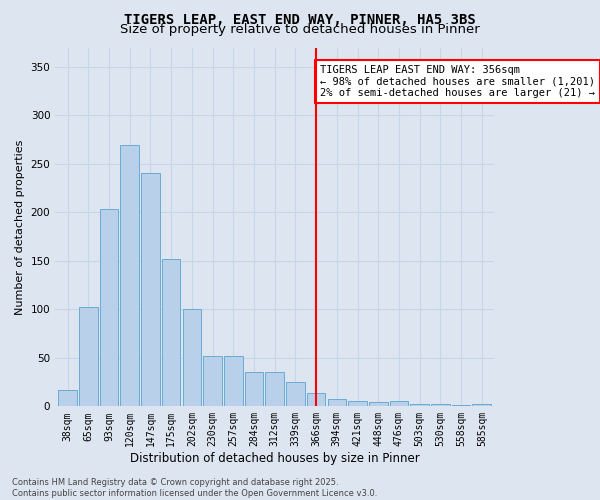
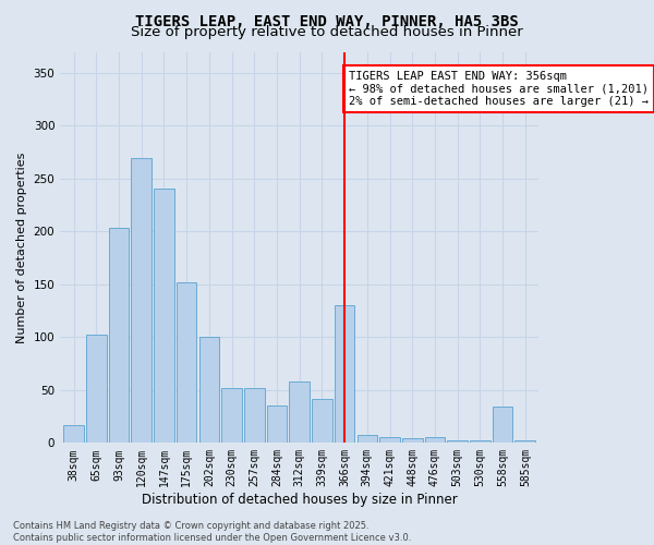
312sqm: 35 -> 58
339sqm: 25 -> 42
366sqm: 14 -> 130
558sqm: 1 -> 34
